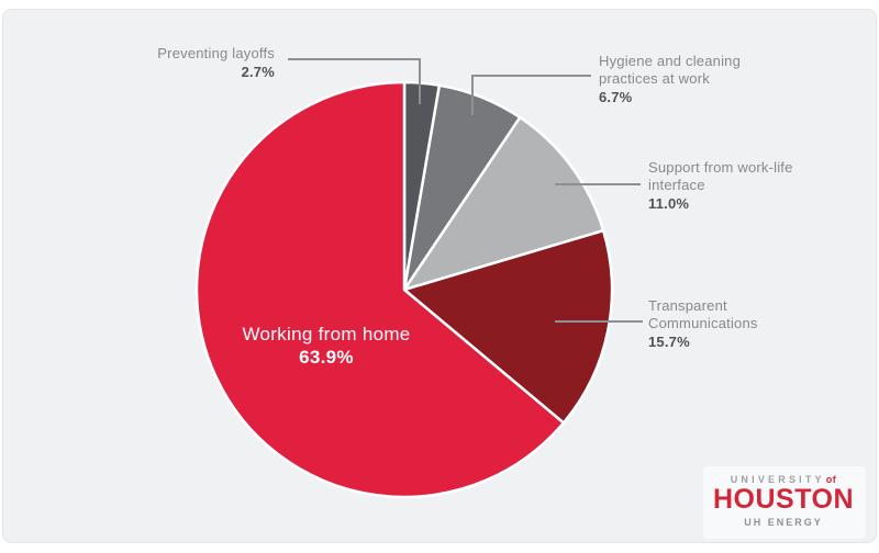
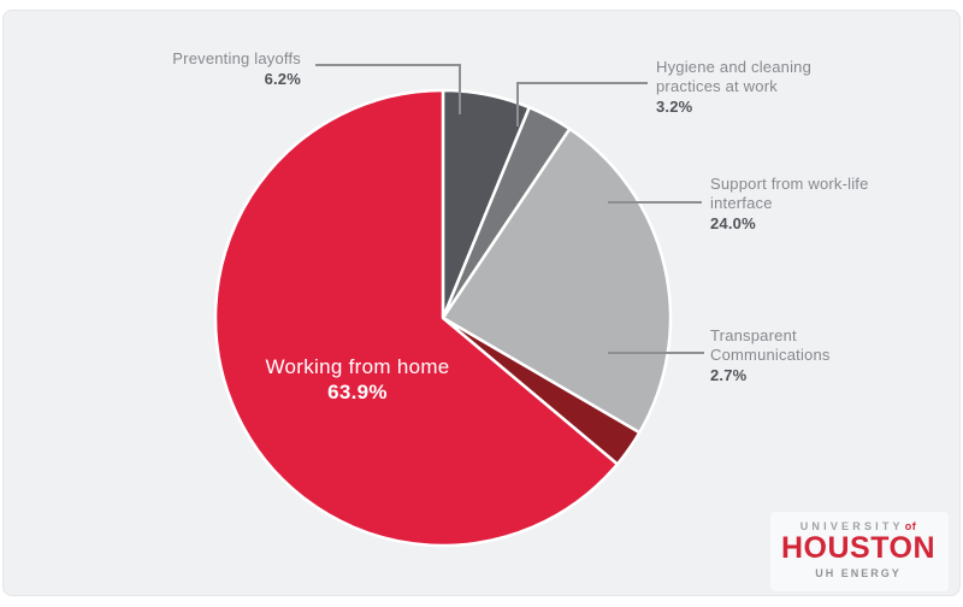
Preventing layoffs: 2.7% -> 6.2%
Hygiene and cleaning practices at work: 6.7% -> 3.2%
Support from work-life interface: 11.0% -> 24.0%
Transparent Communications: 15.7% -> 2.7%
